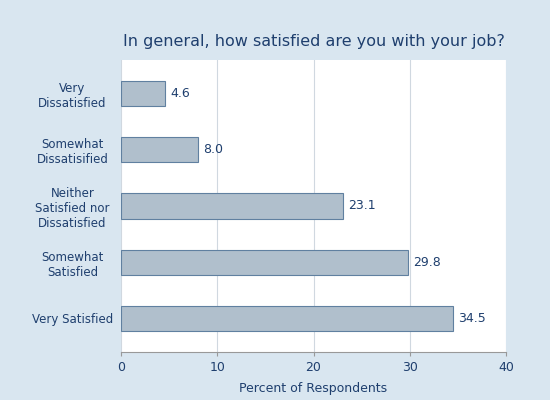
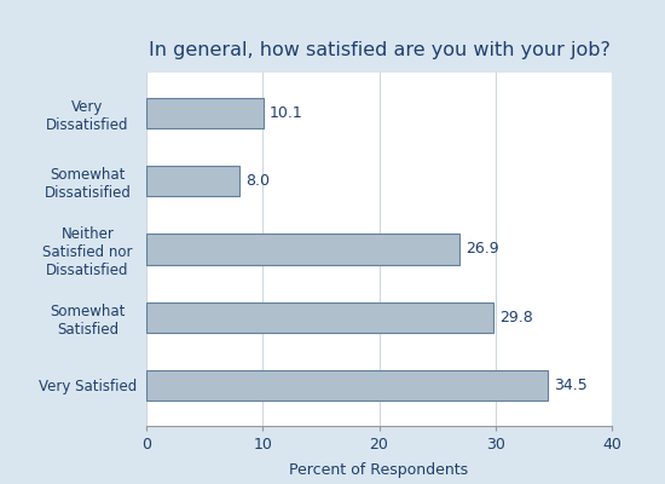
Very Dissatisfied: 4.6 -> 10.1
Neither Satisfied nor Dissatisfied: 23.1 -> 26.9
